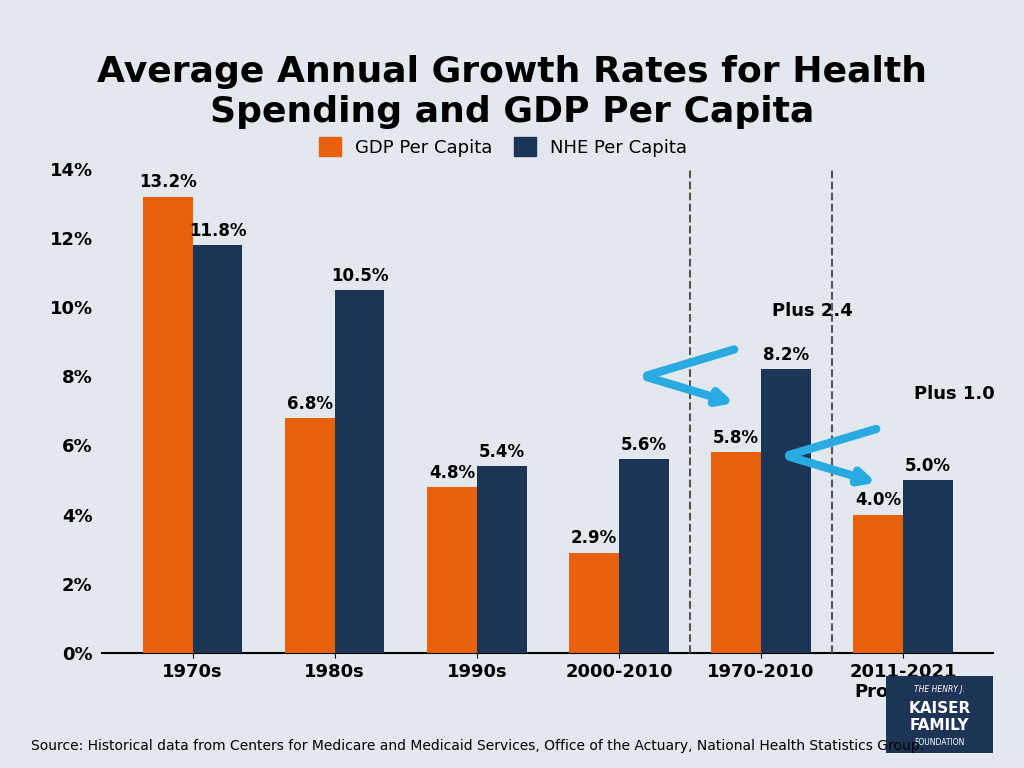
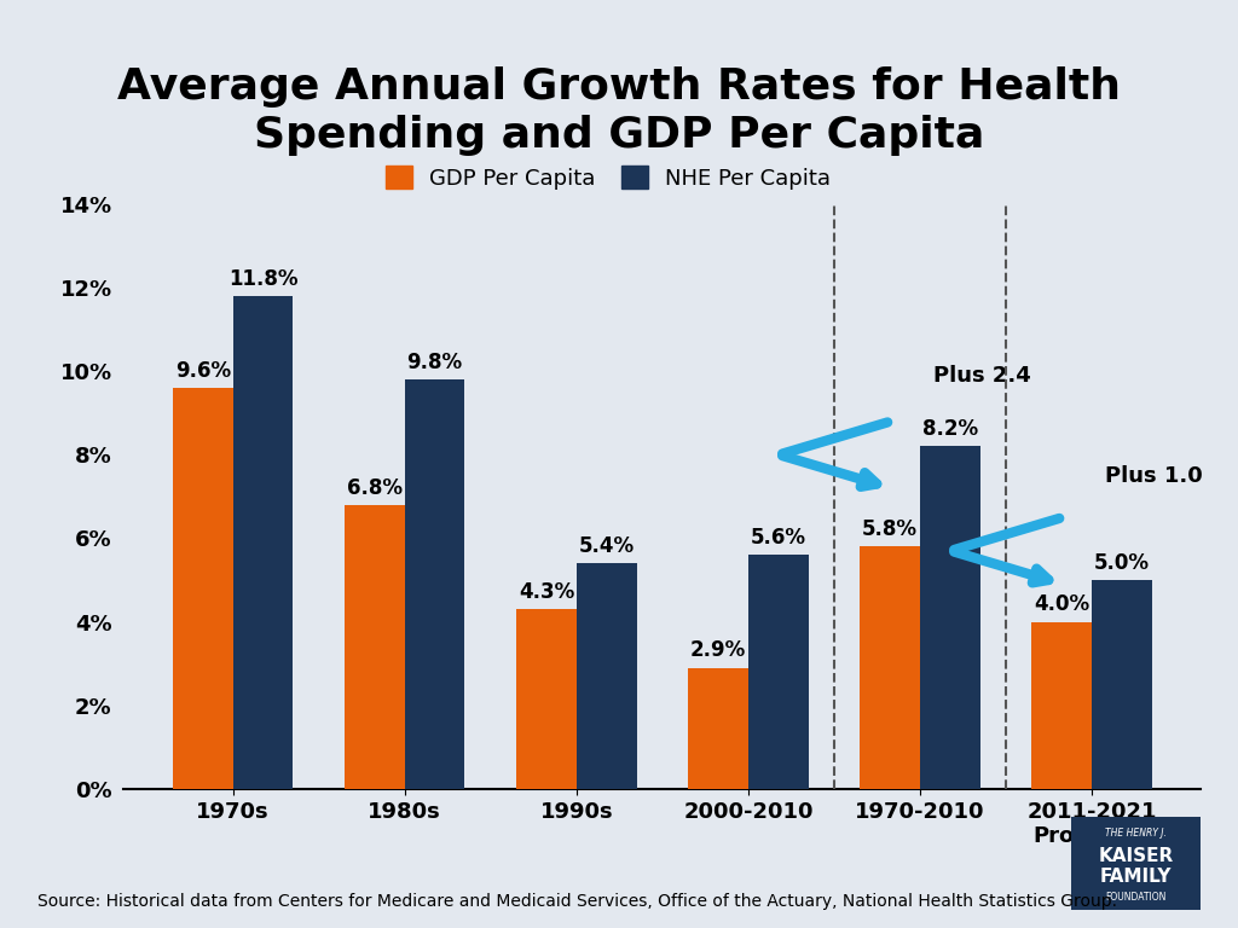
GDP Per Capita/1970s: 13.2% -> 9.6%
NHE Per Capita/1980s: 10.5% -> 9.8%
GDP Per Capita/1990s: 4.8% -> 4.3%
